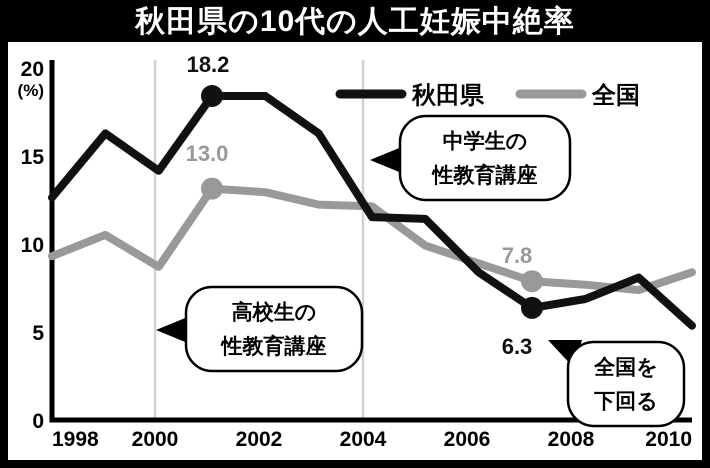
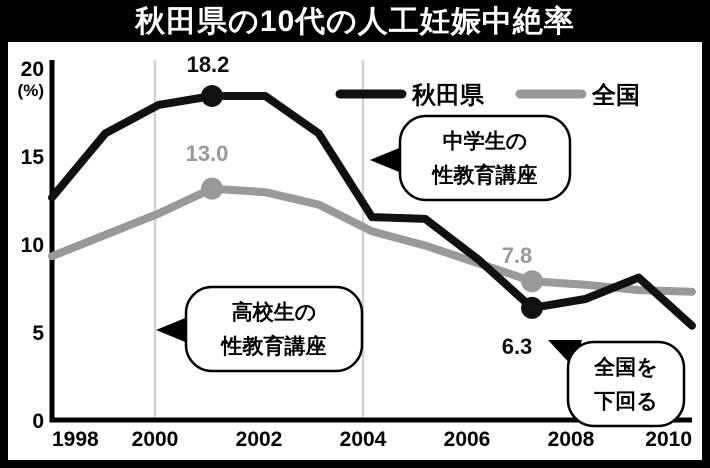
秋田県/2000: 14.0 -> 17.7
全国/2000: 8.6 -> 11.6
全国/2004: 12.0 -> 10.6
秋田県/2006: 8.3 -> 9.0
全国/2010: 8.3 -> 7.2
